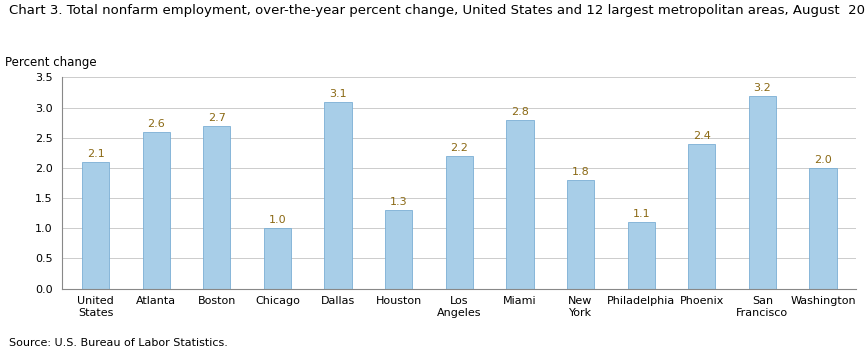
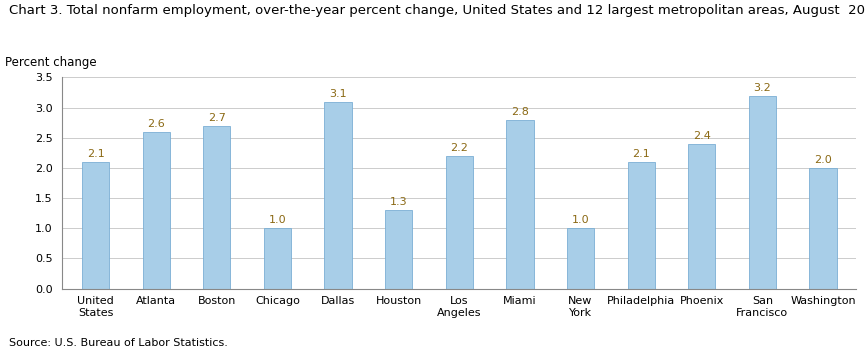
New York: 1.8 -> 1.0
Philadelphia: 1.1 -> 2.1
